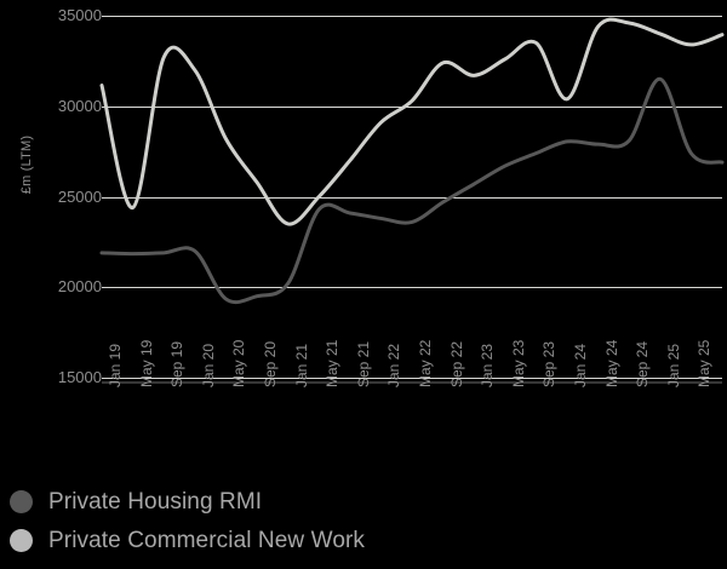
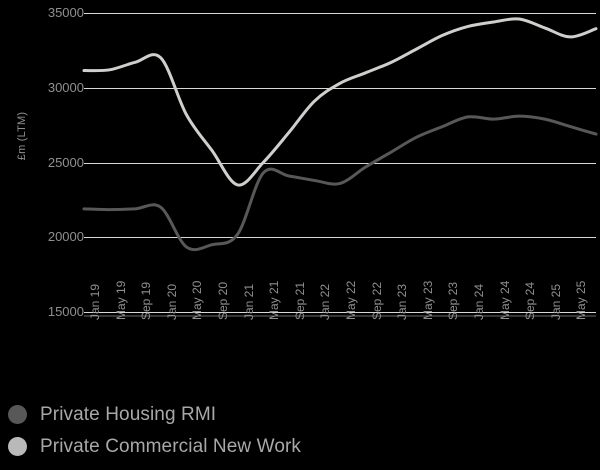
Private Commercial New Work/May 19: 24400 -> 31200
Private Commercial New Work/Sep 19: 32700 -> 31700
Private Commercial New Work/Sep 22: 32400 -> 31000
Private Commercial New Work/Jan 24: 30400 -> 34100
Private Housing RMI/Jan 25: 31500 -> 27900
